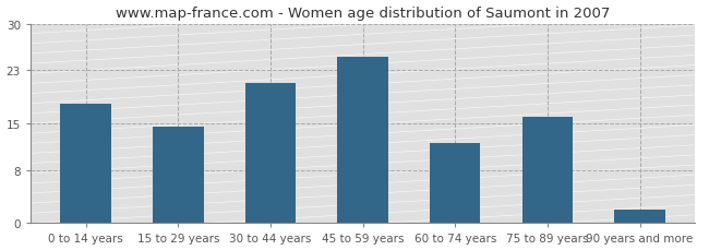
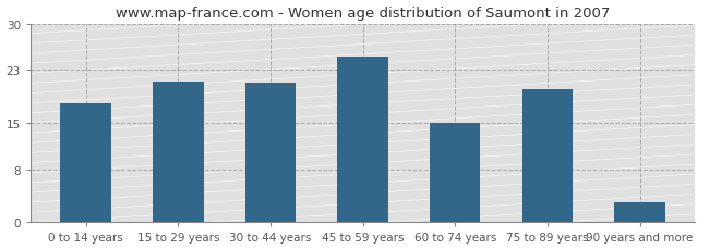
15 to 29 years: 14.5 -> 21.2
60 to 74 years: 12.0 -> 15.0
75 to 89 years: 16.0 -> 20.0
90 years and more: 2.0 -> 3.0
